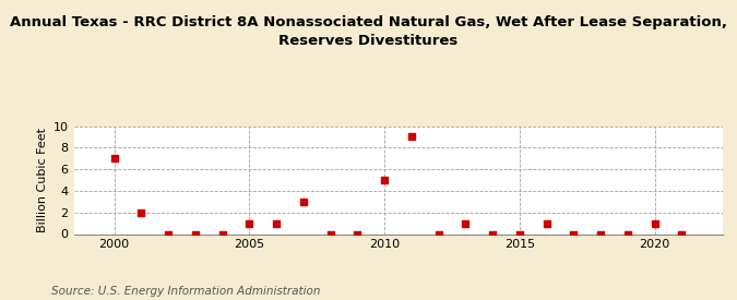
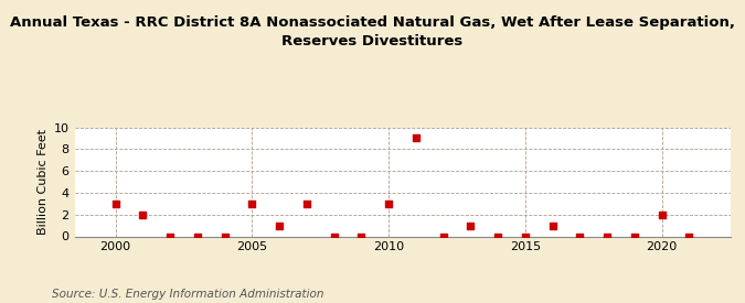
2000: 7 -> 3
2005: 1 -> 3
2010: 5 -> 3
2020: 1 -> 2
